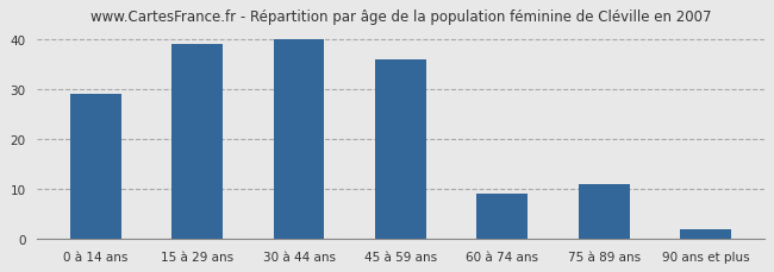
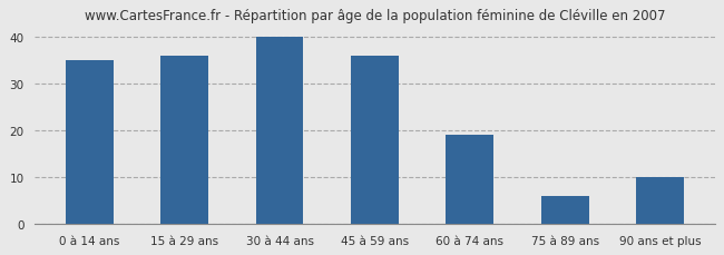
0 à 14 ans: 29 -> 35
15 à 29 ans: 39 -> 36
60 à 74 ans: 9 -> 19
75 à 89 ans: 11 -> 6
90 ans et plus: 2 -> 10
